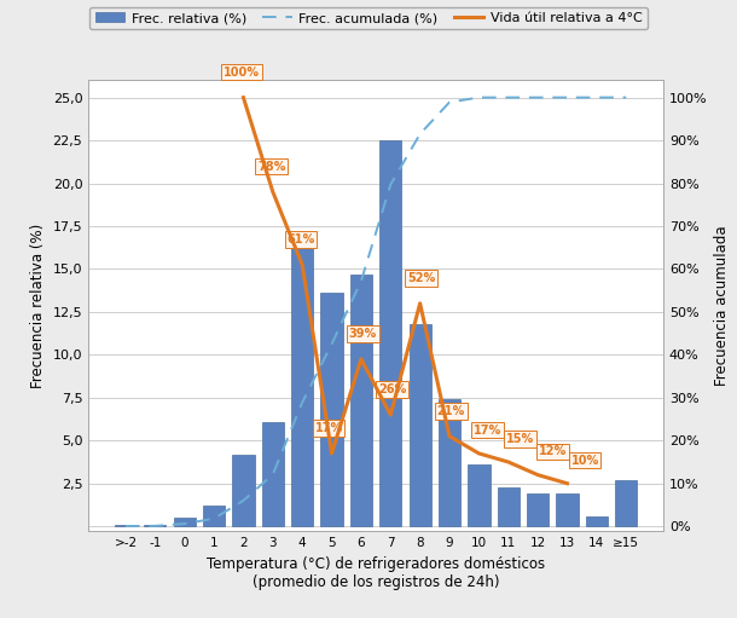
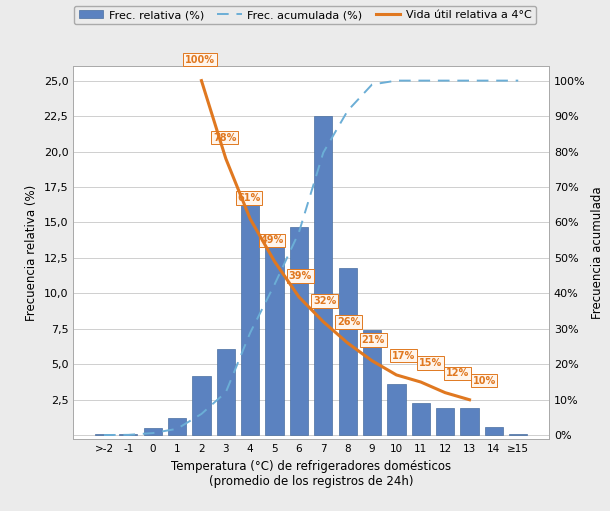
Vida útil relativa a 4°C/5: 17% -> 49%
Vida útil relativa a 4°C/7: 26% -> 32%
Vida útil relativa a 4°C/8: 52% -> 26%
Frec. relativa (%)/≥15: 2,7 -> 0,1
